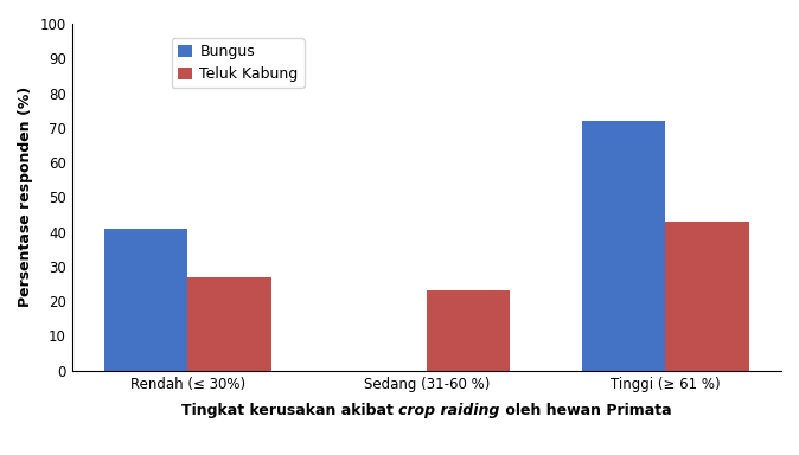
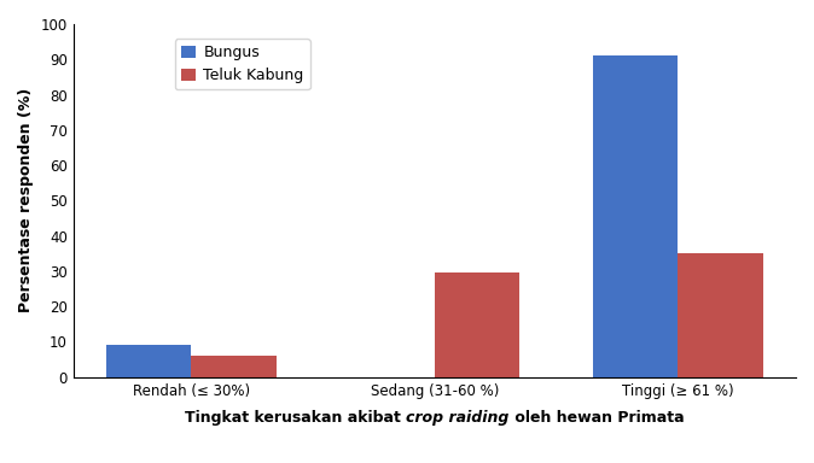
Bungus/Rendah (≤ 30%): 41 -> 9
Teluk Kabung/Rendah (≤ 30%): 27.0 -> 6.0
Teluk Kabung/Sedang (31-60 %): 23.0 -> 29.5
Bungus/Tinggi (≥ 61 %): 72 -> 91
Teluk Kabung/Tinggi (≥ 61 %): 43.0 -> 35.0
